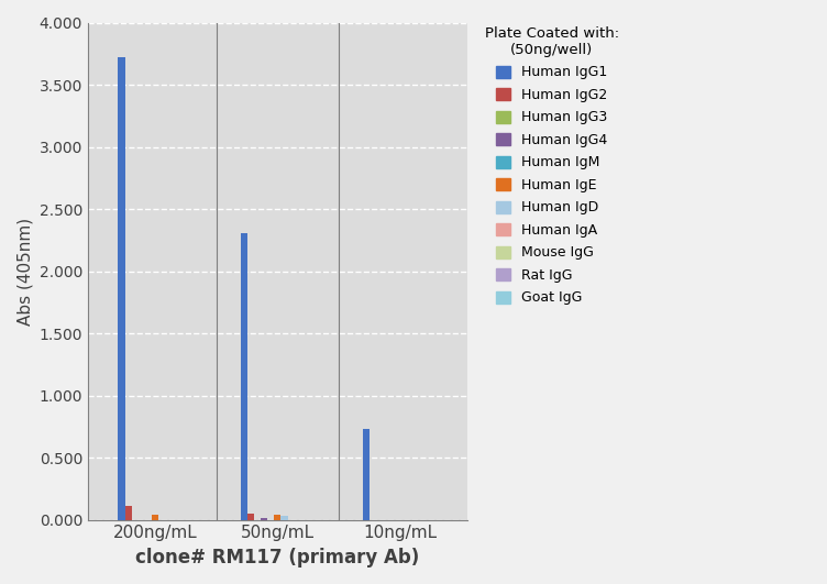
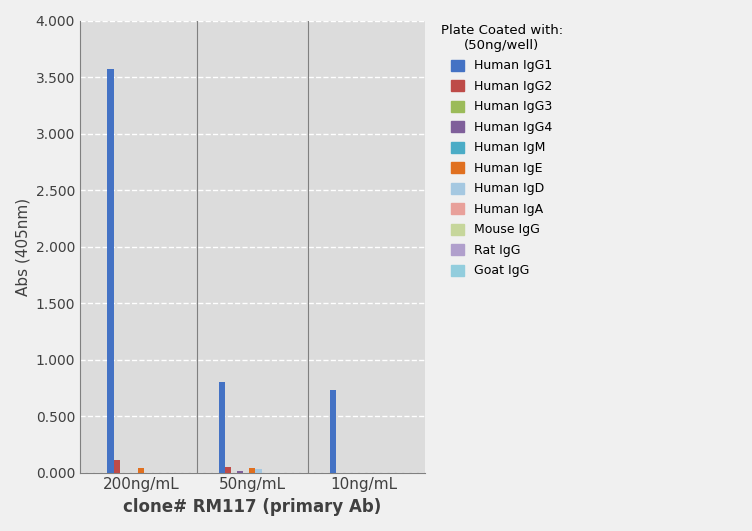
Human IgG1/200ng/mL: 3.73 -> 3.57
Human IgG1/50ng/mL: 2.31 -> 0.80
